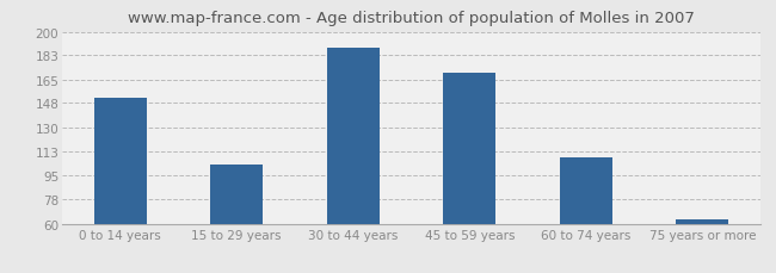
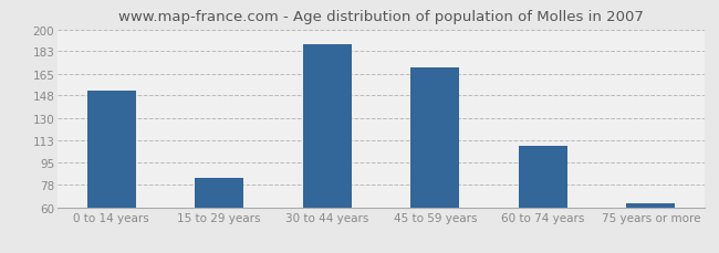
15 to 29 years: 103 -> 83
